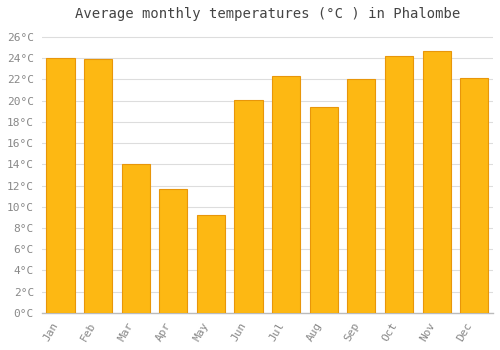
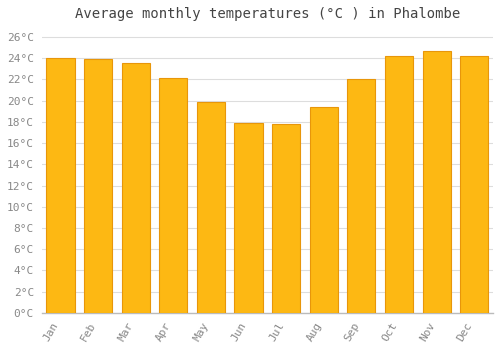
Mar: 14.0°C -> 23.5°C
Apr: 11.7°C -> 22.1°C
May: 9.2°C -> 19.9°C
Jun: 20.1°C -> 17.9°C
Jul: 22.3°C -> 17.8°C
Dec: 22.1°C -> 24.2°C
